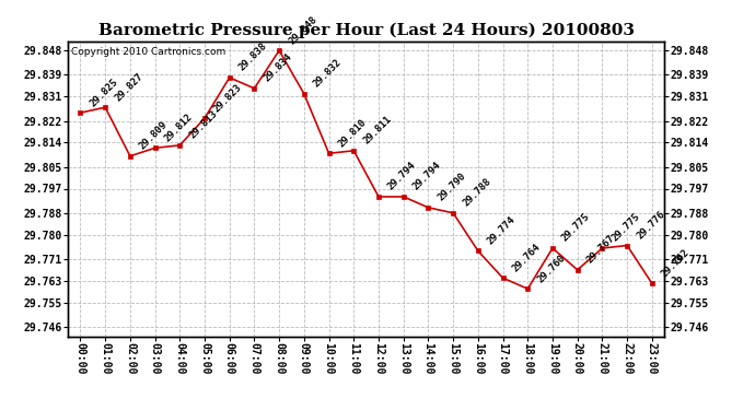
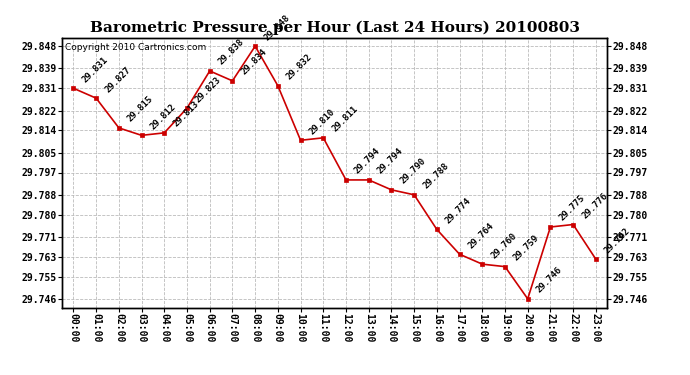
00:00: 29.825 -> 29.831
02:00: 29.809 -> 29.815
19:00: 29.775 -> 29.759
20:00: 29.767 -> 29.746
